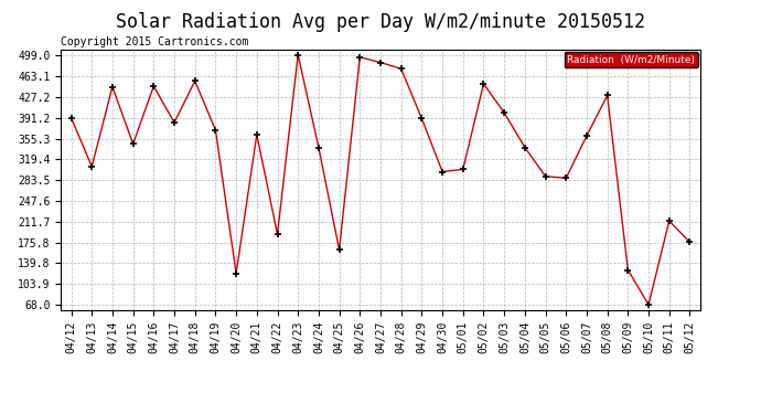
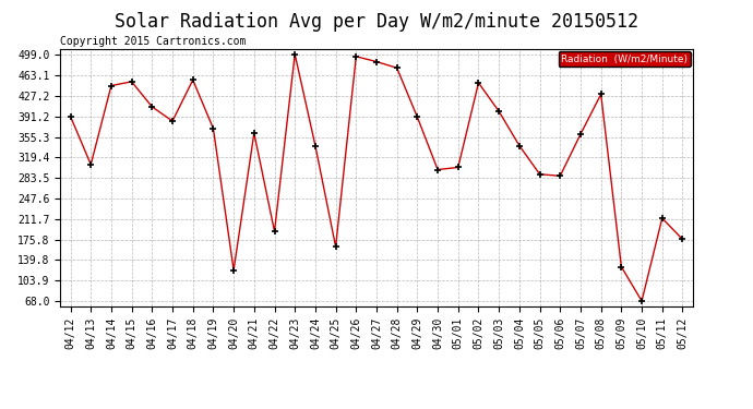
04/15: 346 -> 452
04/16: 446 -> 408
